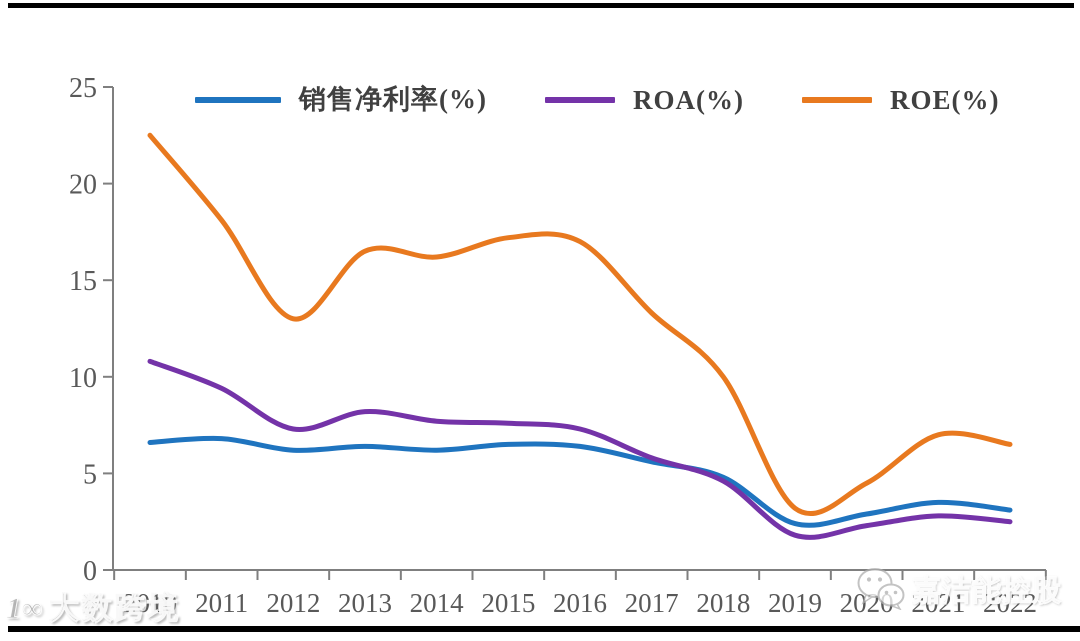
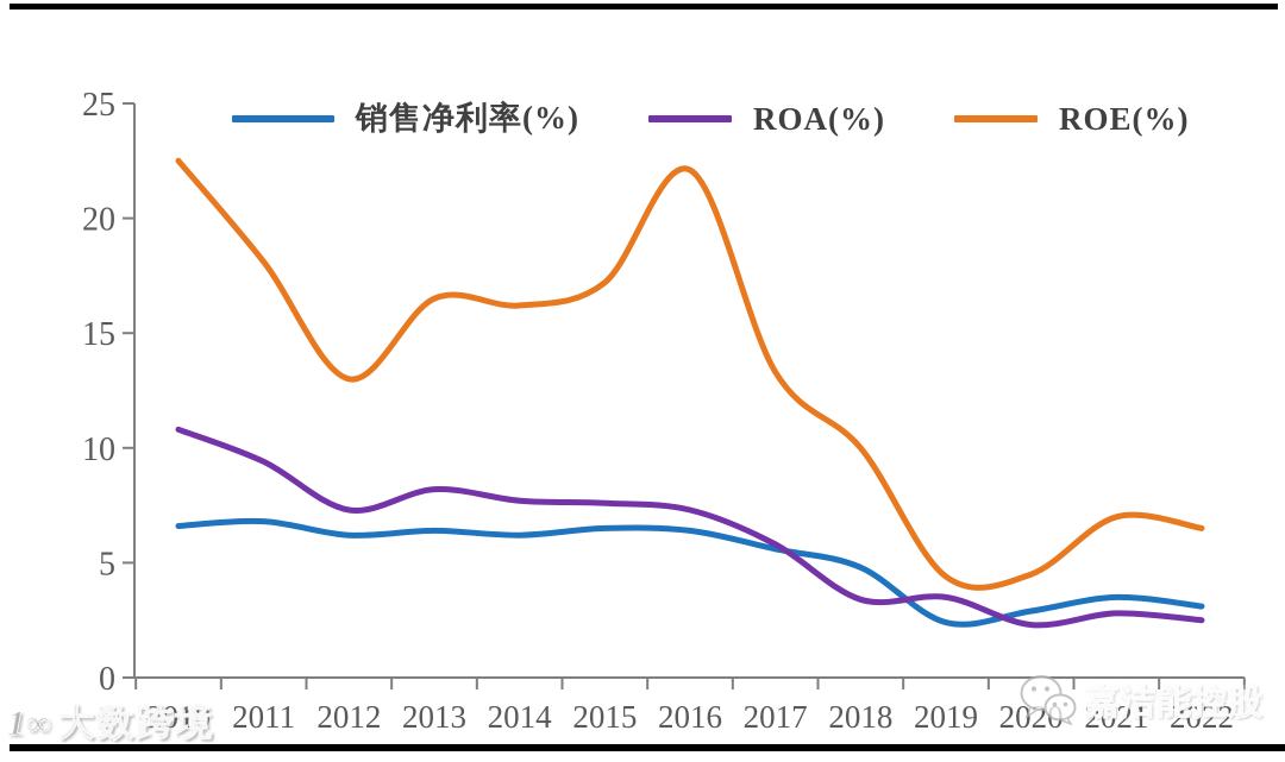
ROE(%)/2016: 17.0 -> 22.1
ROA(%)/2018: 4.6 -> 3.4
ROA(%)/2019: 1.8 -> 3.5
ROE(%)/2019: 3.2 -> 4.4
